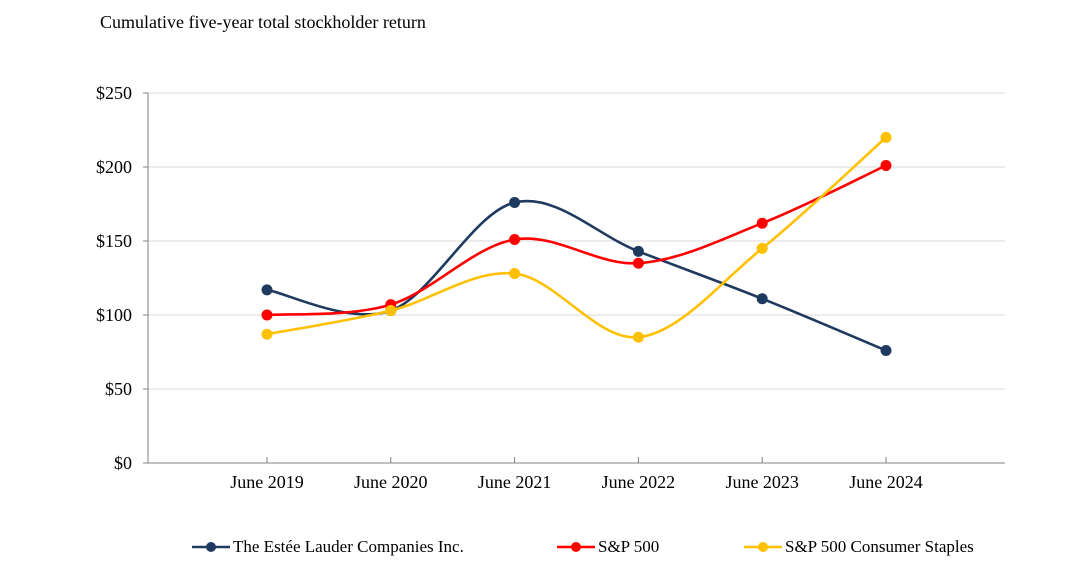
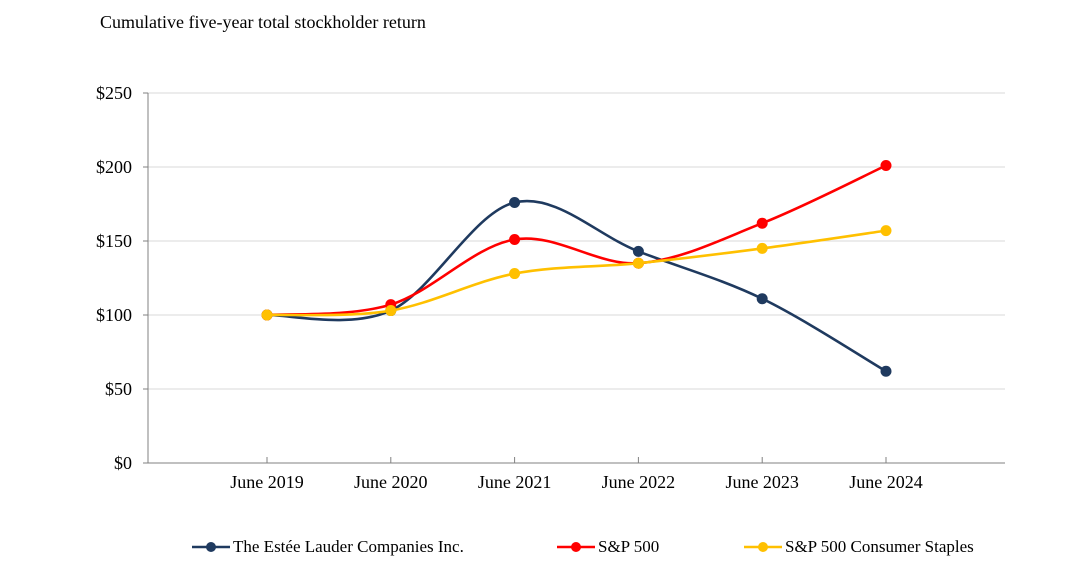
The Estée Lauder Companies Inc./June 2019: $117 -> $100
S&P 500 Consumer Staples/June 2019: $87 -> $100
S&P 500 Consumer Staples/June 2022: $85 -> $135
The Estée Lauder Companies Inc./June 2024: $76 -> $62
S&P 500 Consumer Staples/June 2024: $220 -> $157
